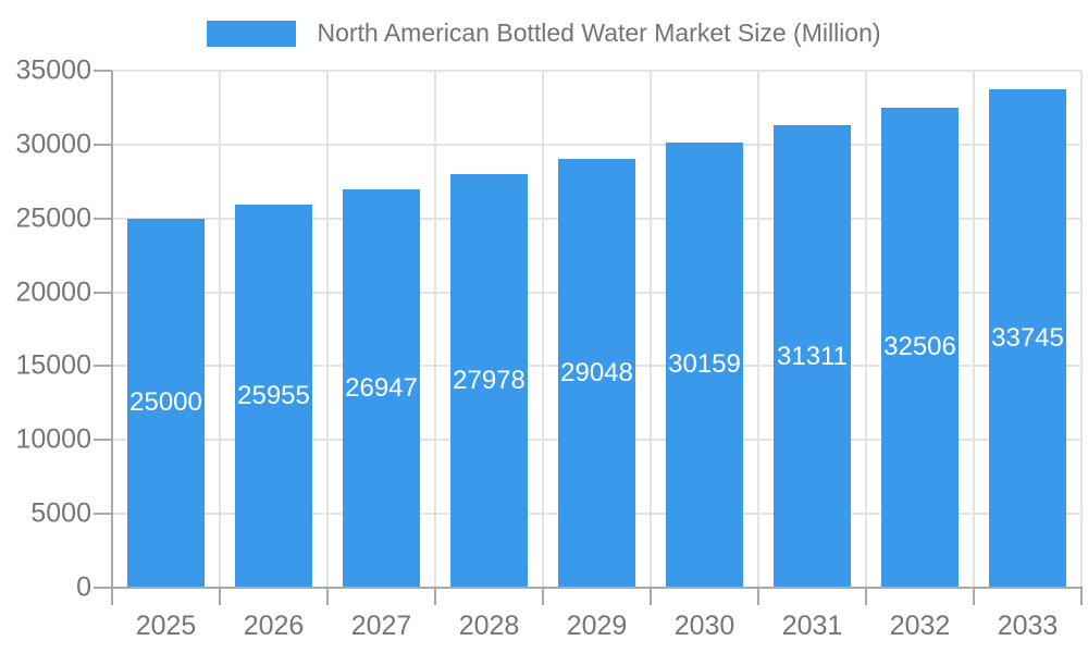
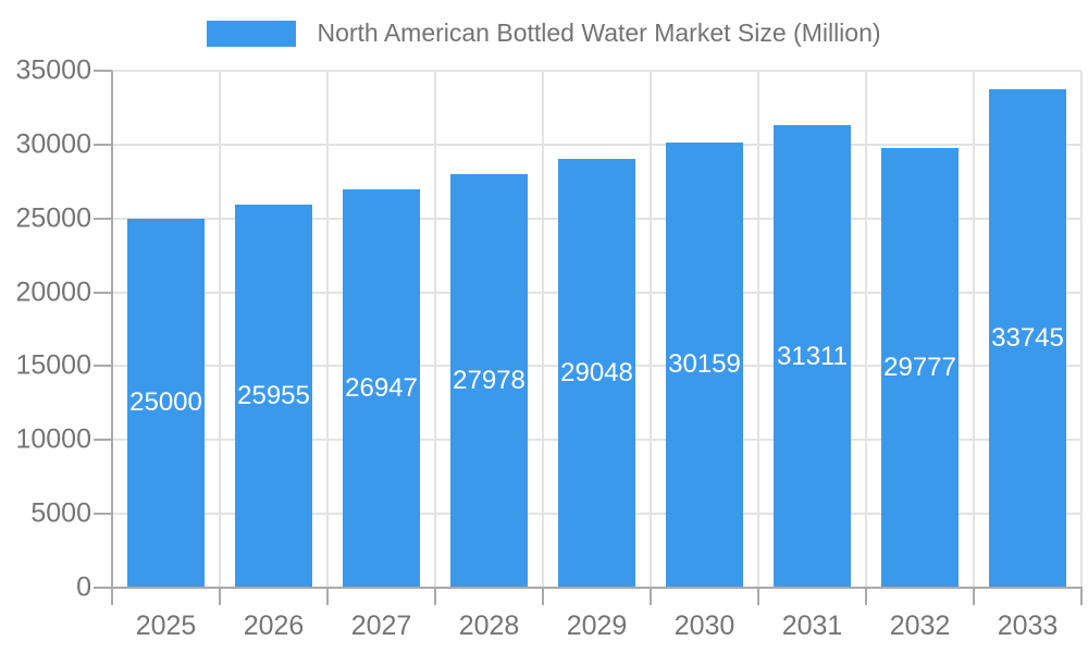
2032: 32506 -> 29777
